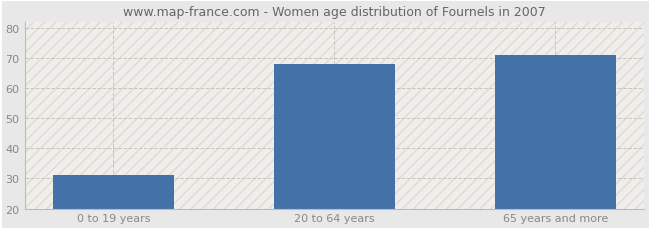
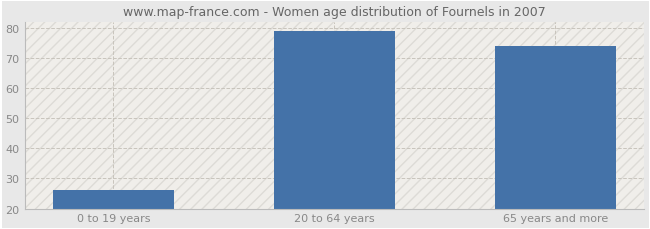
0 to 19 years: 31 -> 26
20 to 64 years: 68 -> 79
65 years and more: 71 -> 74
